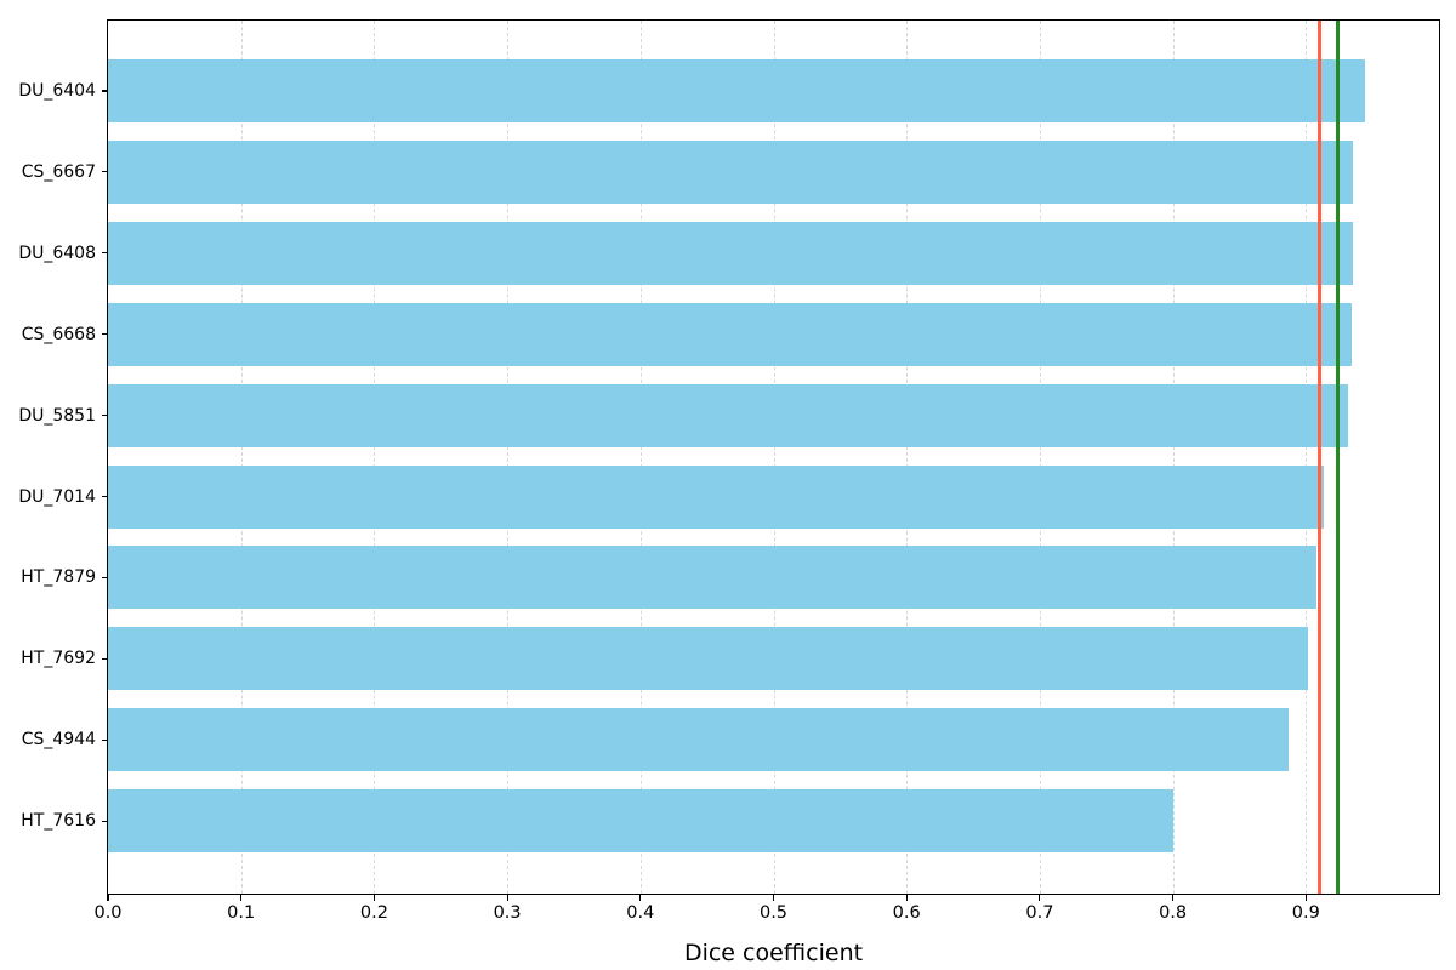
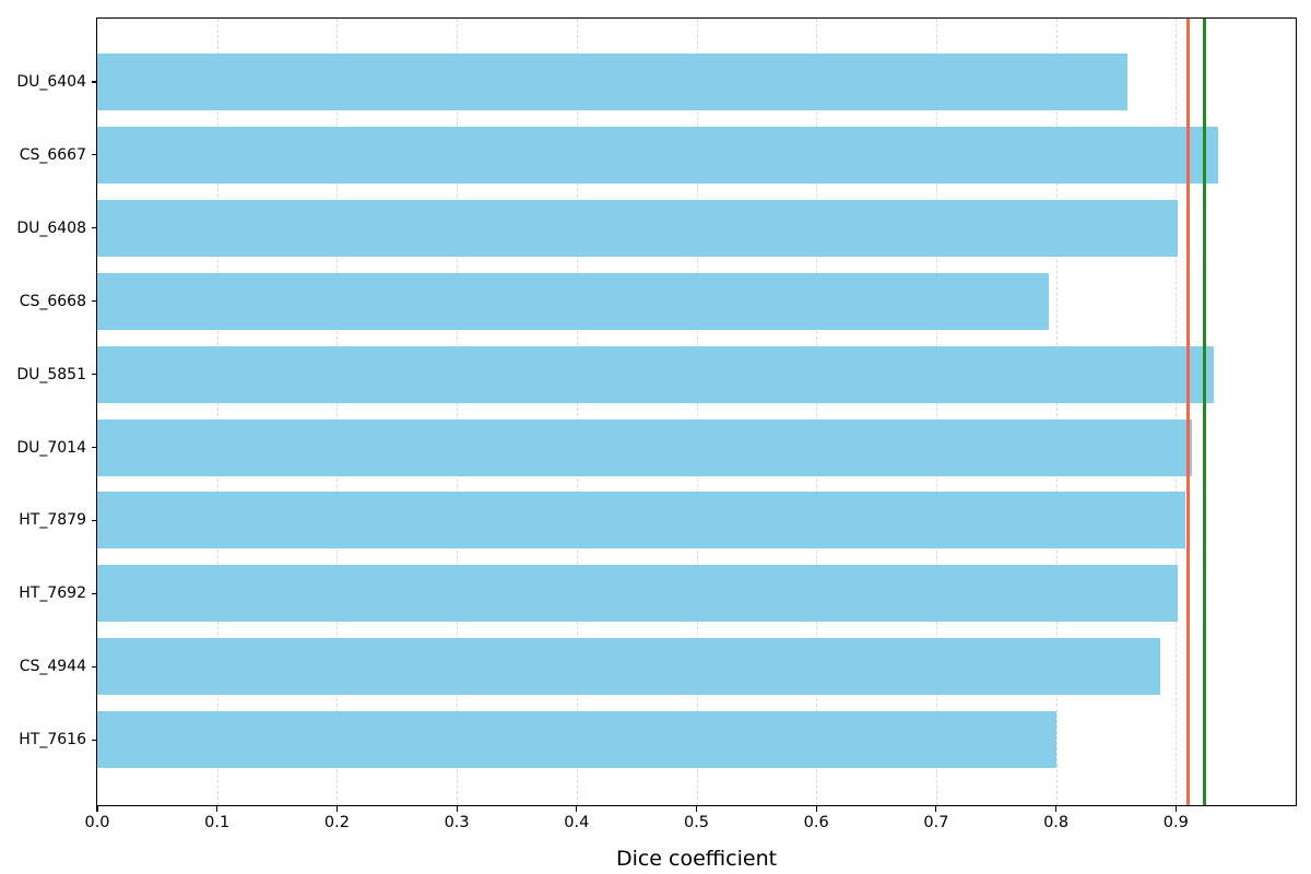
DU_6404: 0.944 -> 0.860
DU_6408: 0.935 -> 0.902
CS_6668: 0.934 -> 0.794
